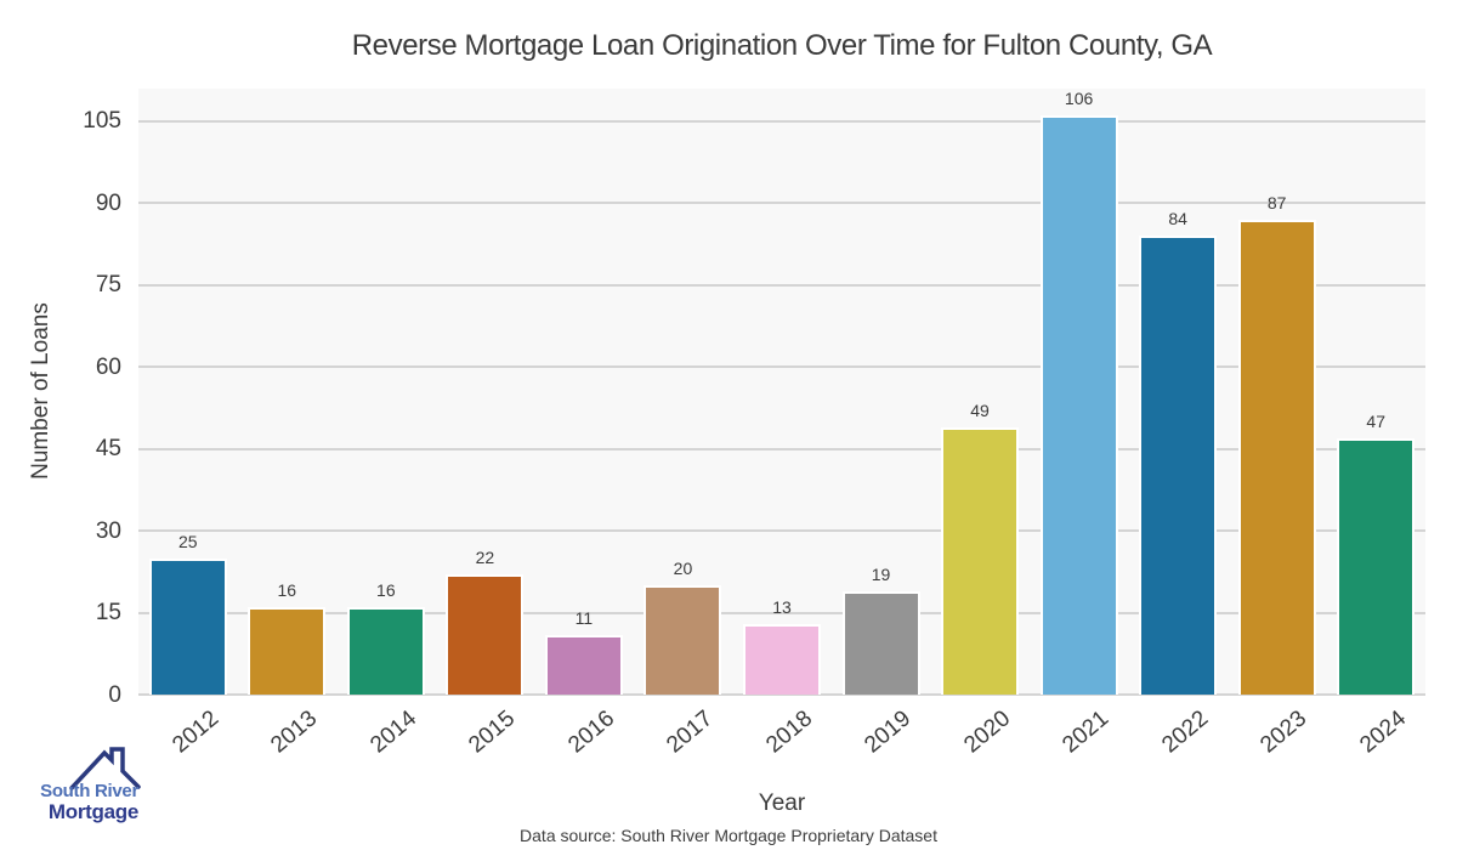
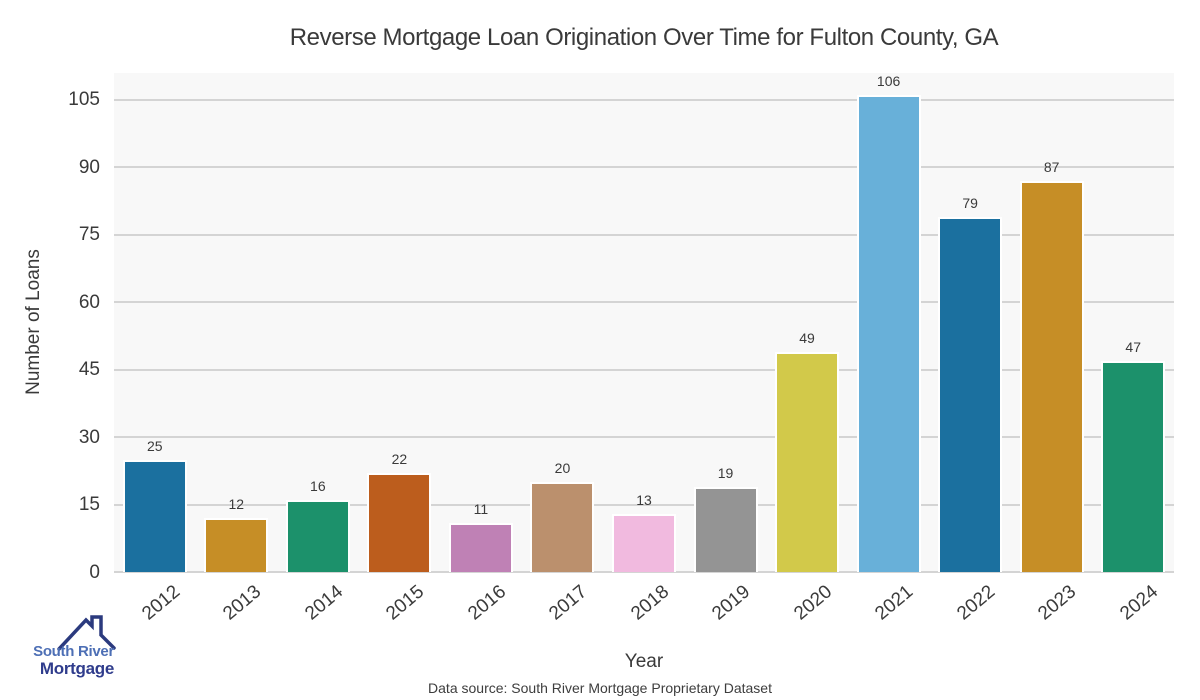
2013: 16 -> 12
2022: 84 -> 79
